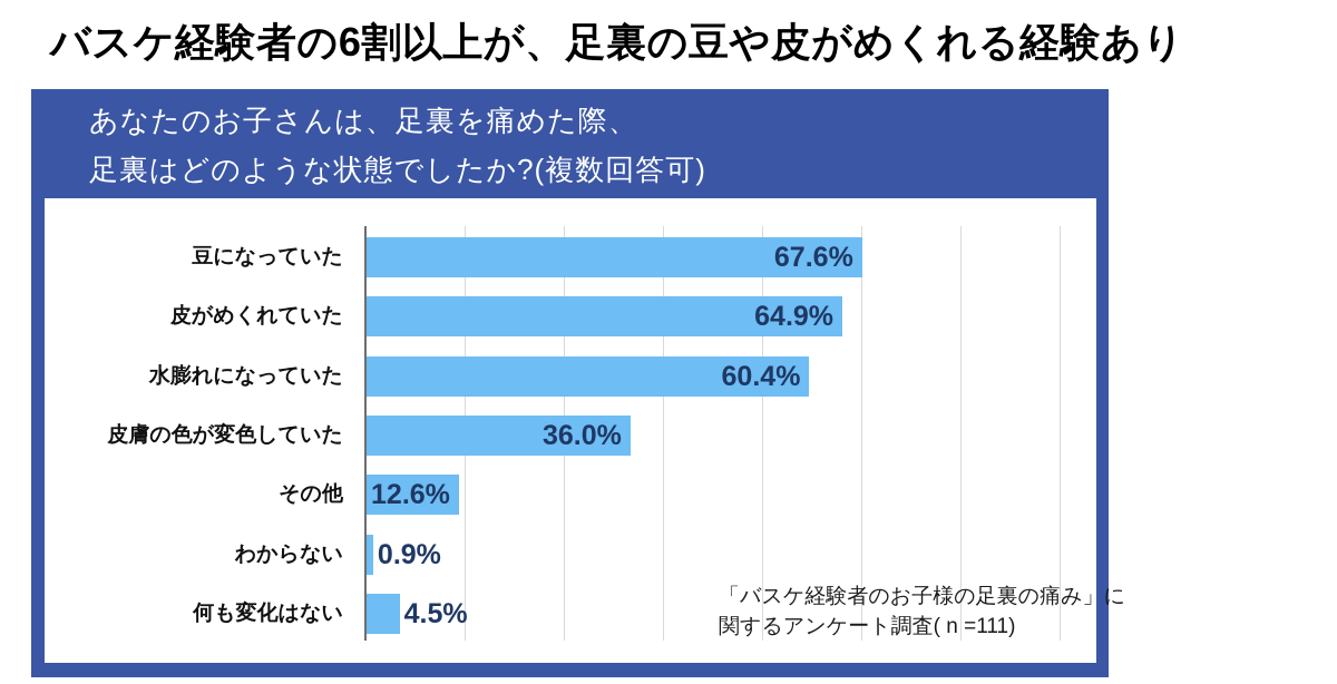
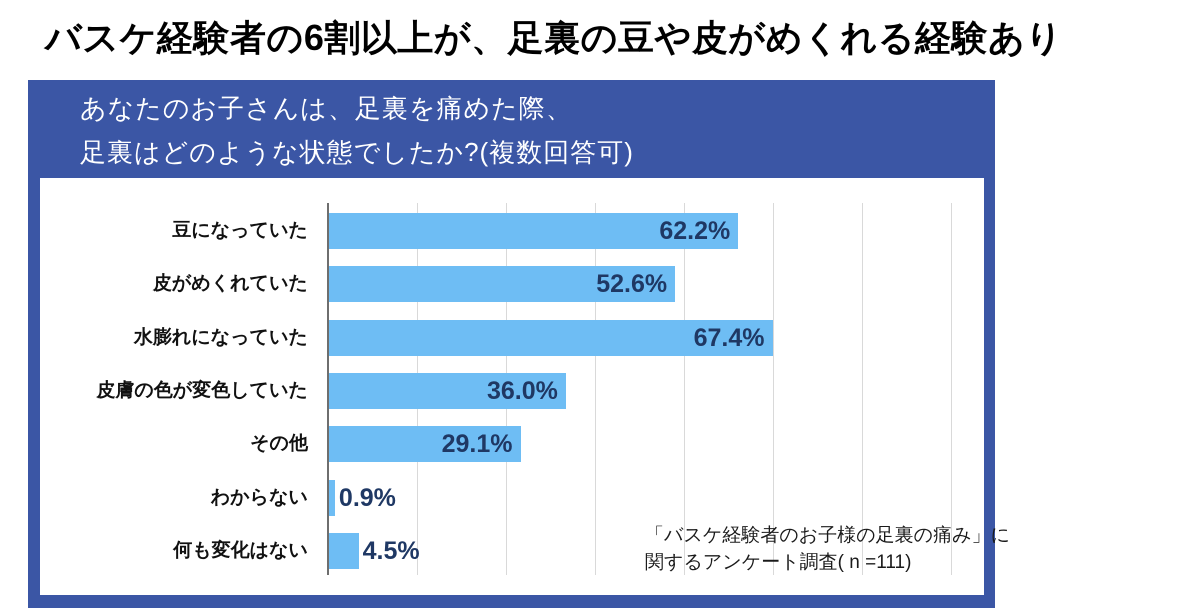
豆になっていた: 67.6% -> 62.2%
皮がめくれていた: 64.9% -> 52.6%
水膨れになっていた: 60.4% -> 67.4%
その他: 12.6% -> 29.1%
